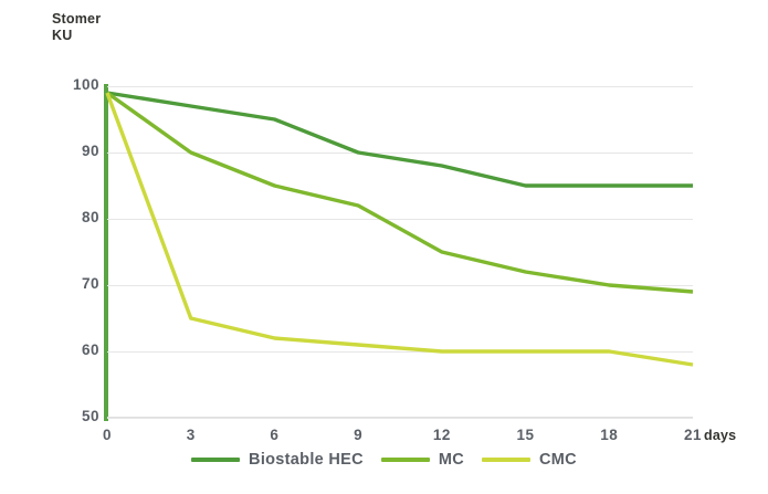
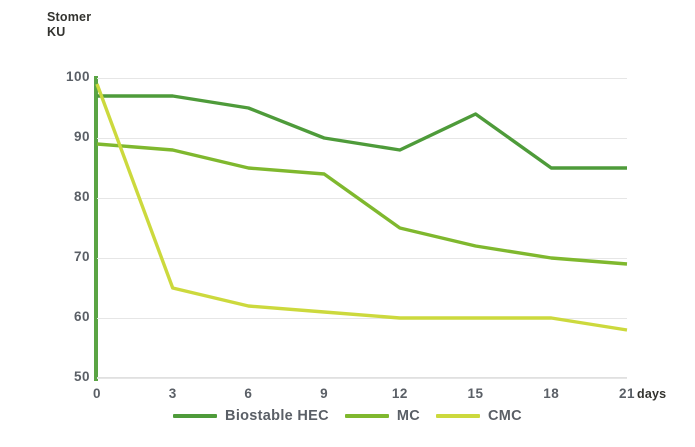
Biostable HEC/0: 99 -> 97
MC/0: 99 -> 89
MC/3: 90 -> 88
MC/9: 82 -> 84
Biostable HEC/15: 85 -> 94
